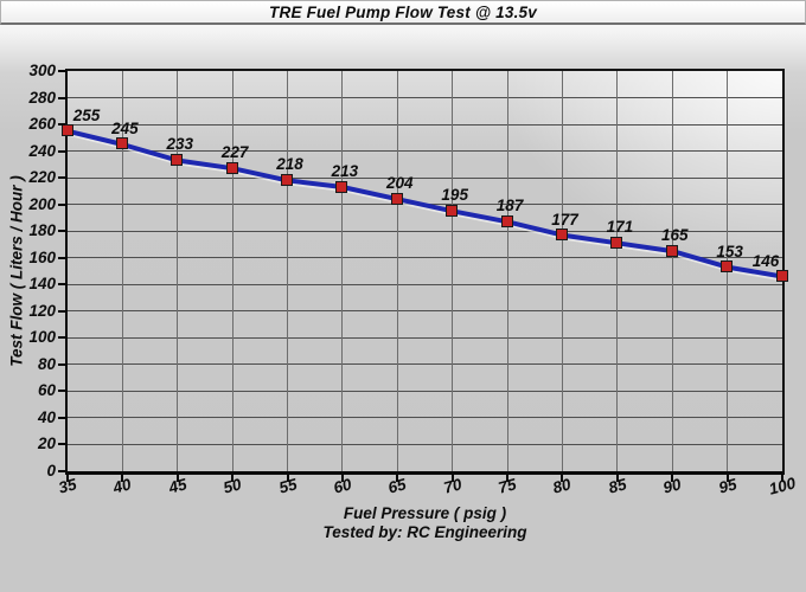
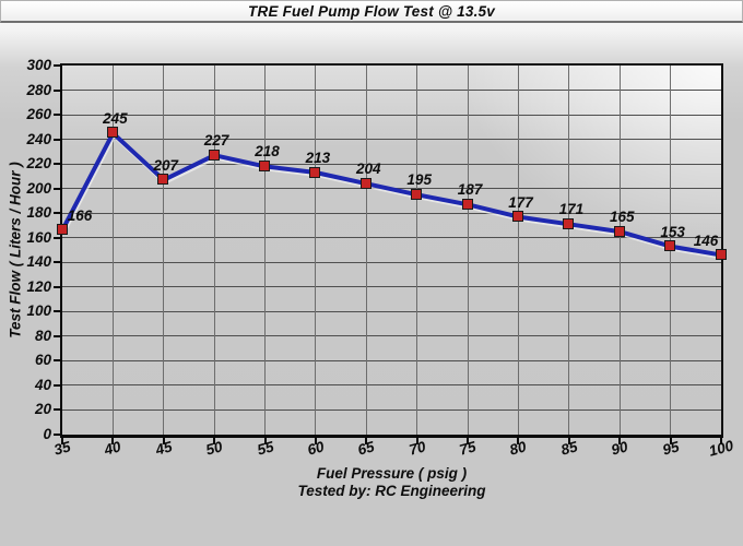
35: 255 -> 166
45: 233 -> 207
